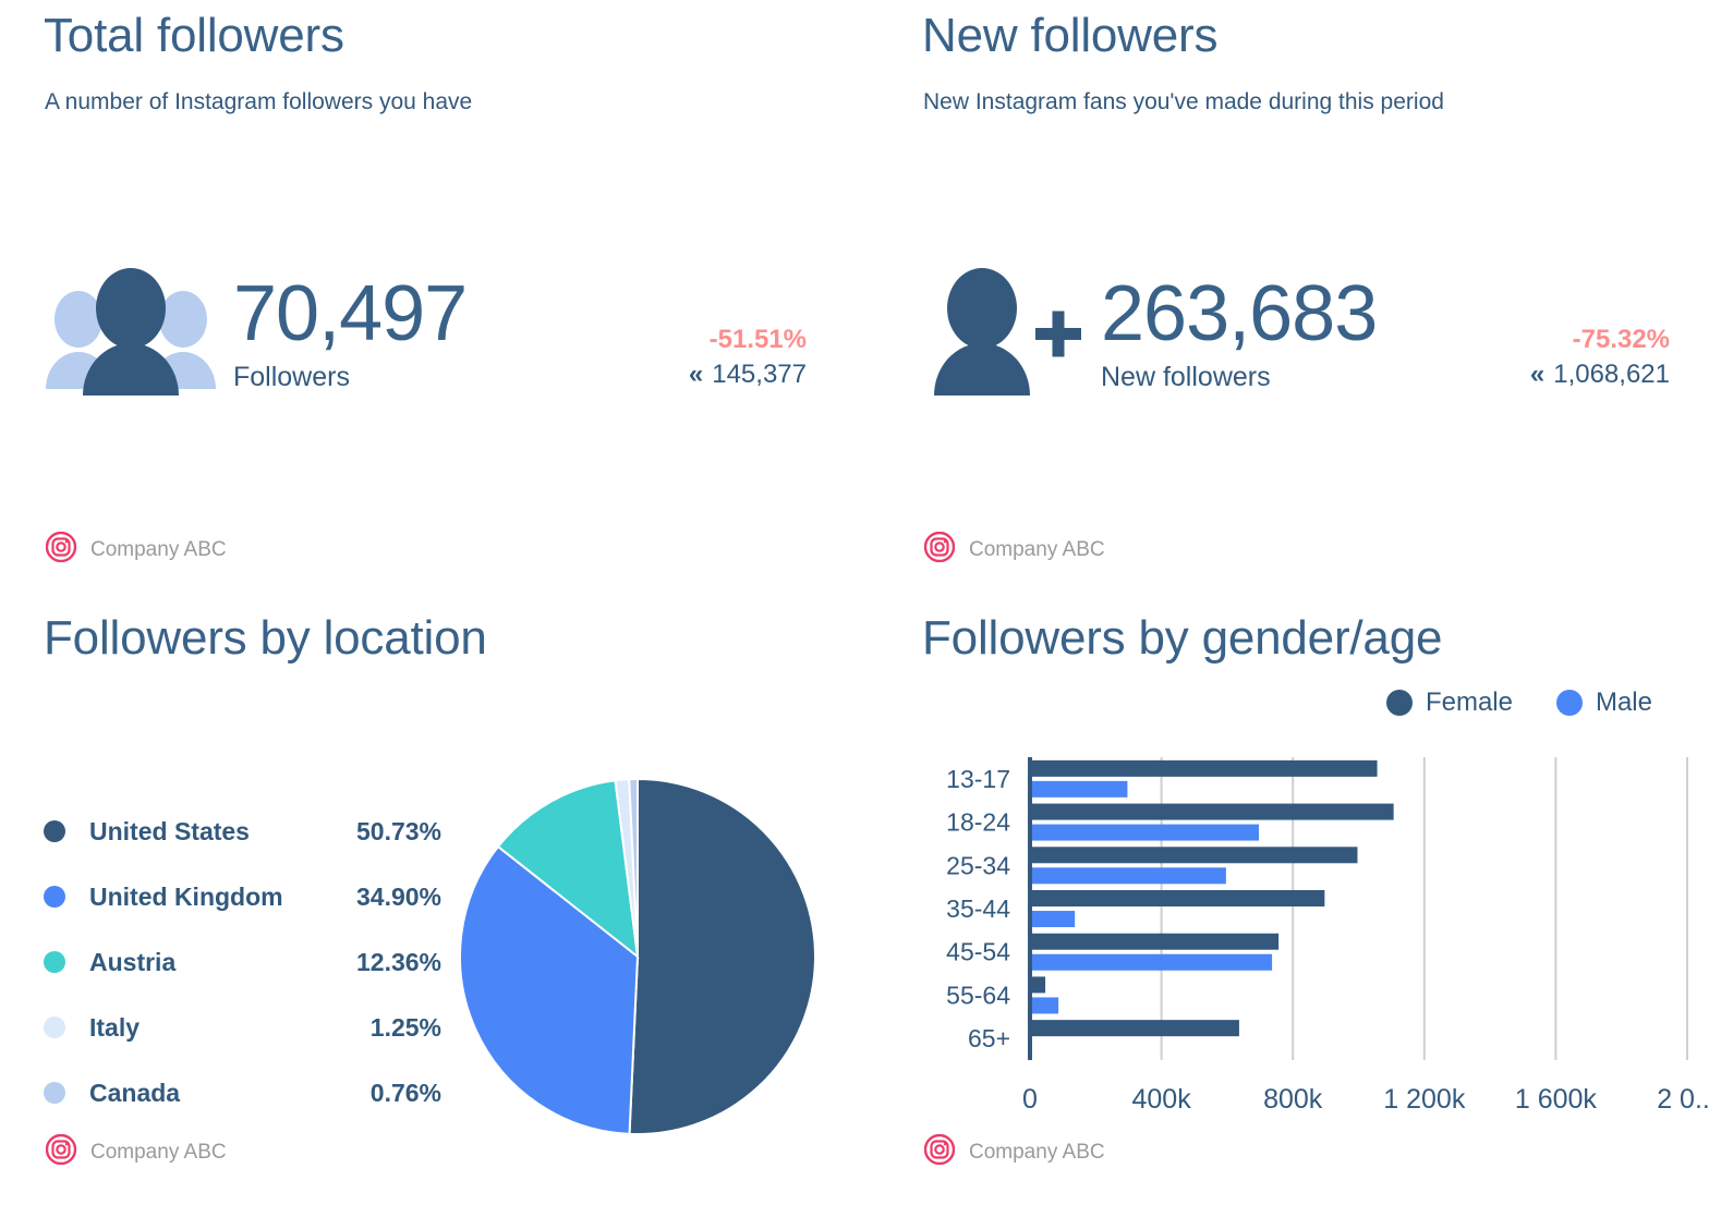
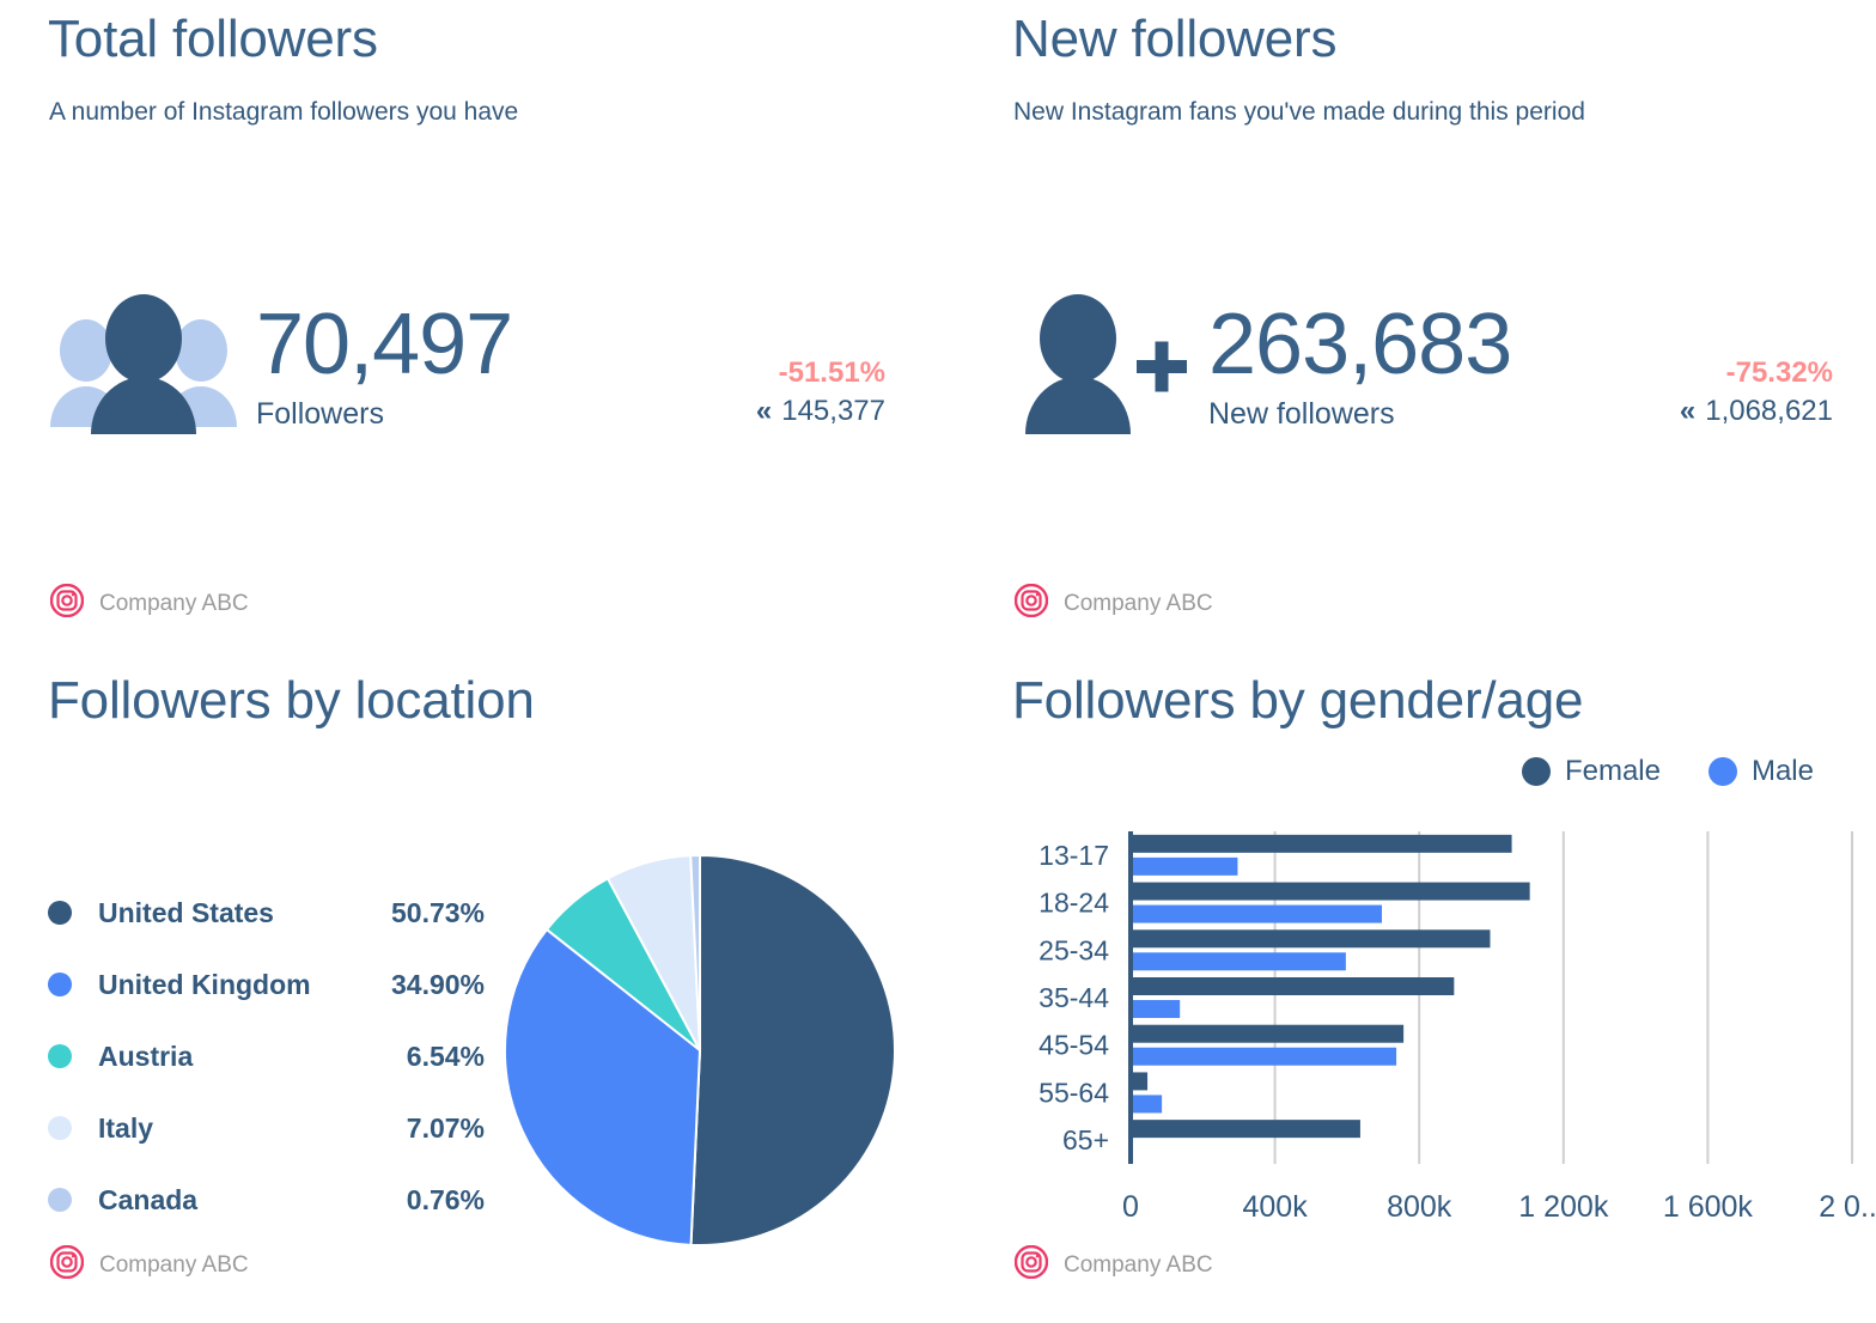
Followers by location/Austria: 12.36% -> 6.54%
Followers by location/Italy: 1.25% -> 7.07%
